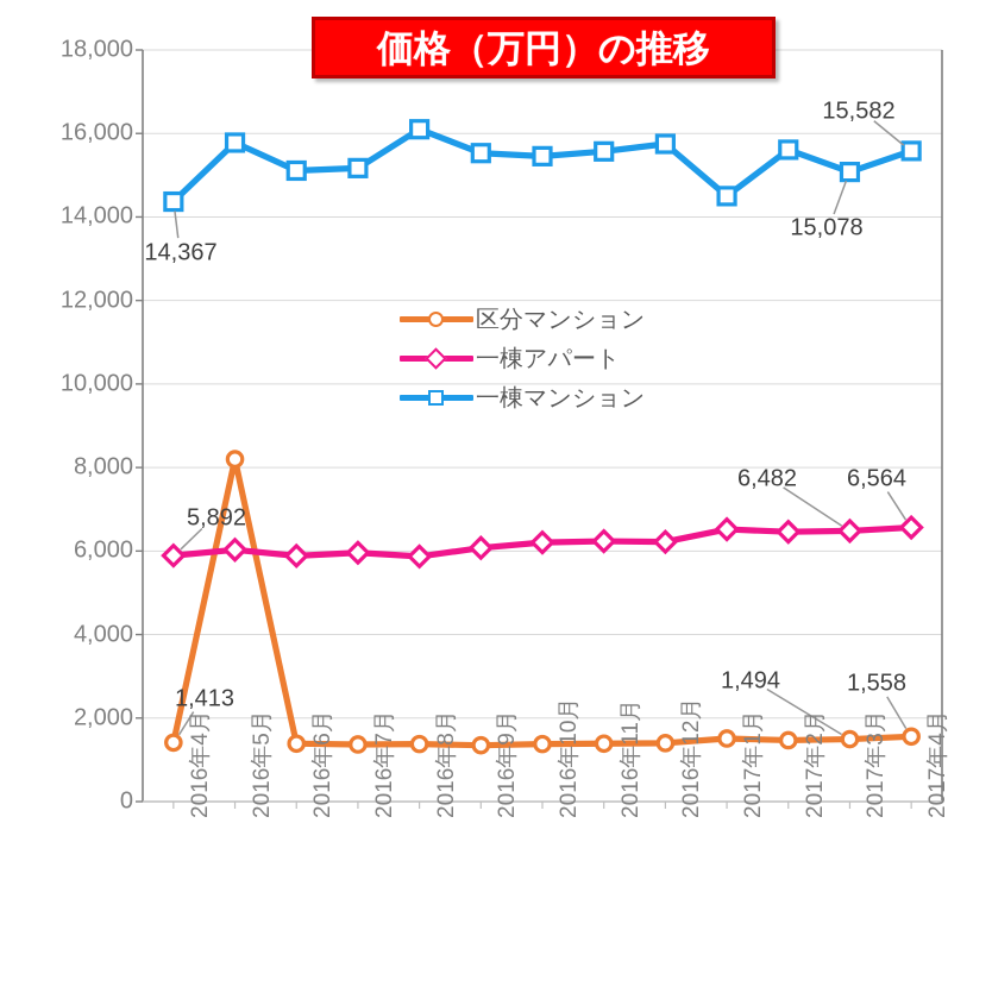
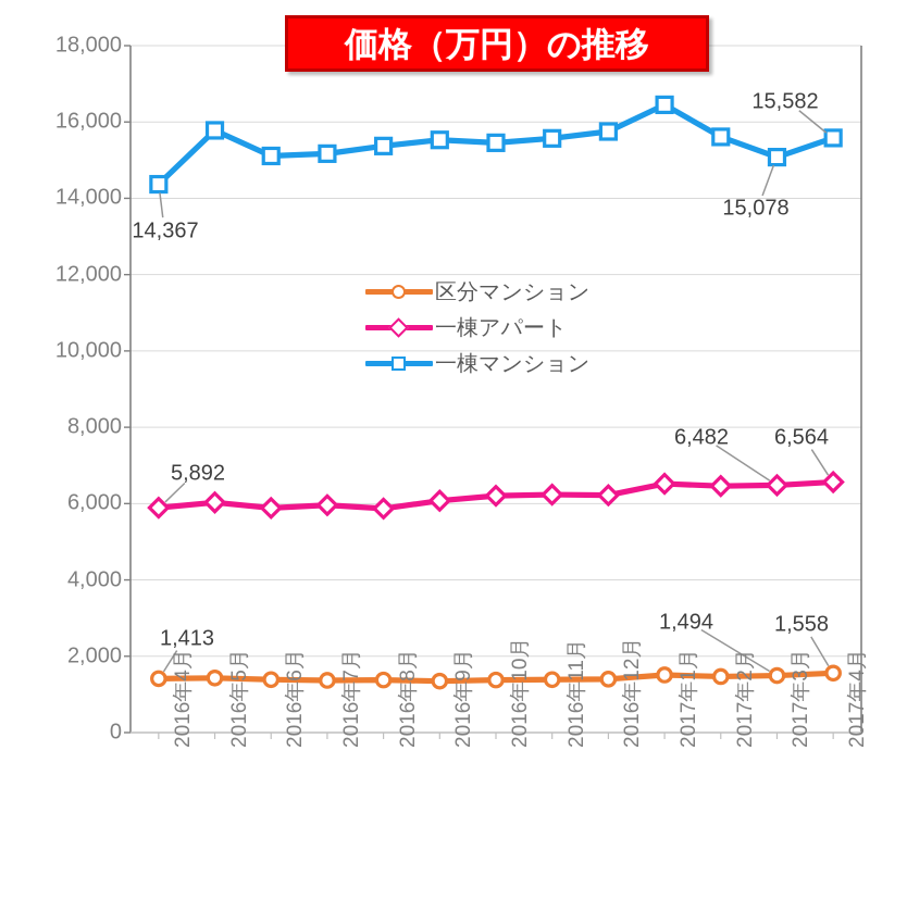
区分マンション/2016年5月: 8200 -> 1400
一棟マンション/2016年8月: 16100 -> 15400
一棟マンション/2017年1月: 14500 -> 16400
